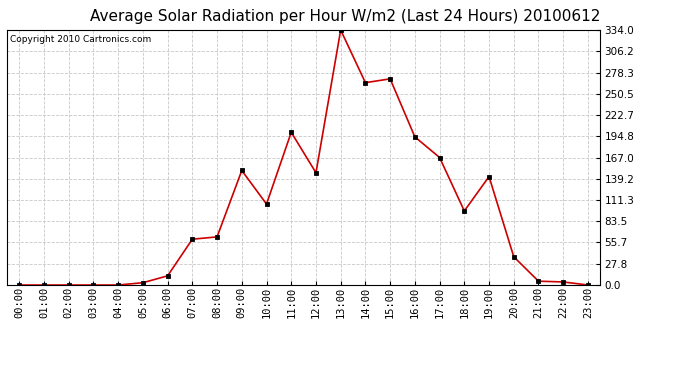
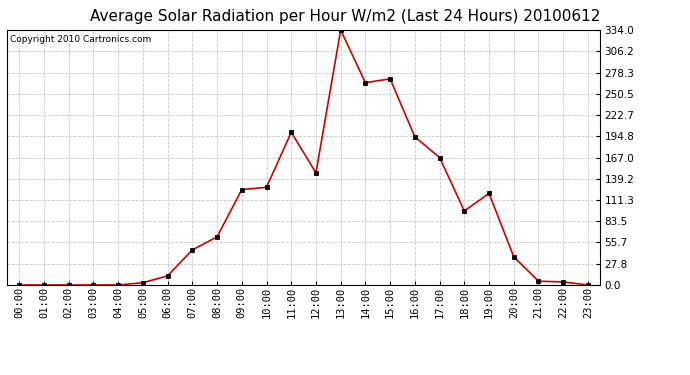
07:00: 60 -> 46
09:00: 150 -> 125
10:00: 106 -> 128
19:00: 142 -> 120
